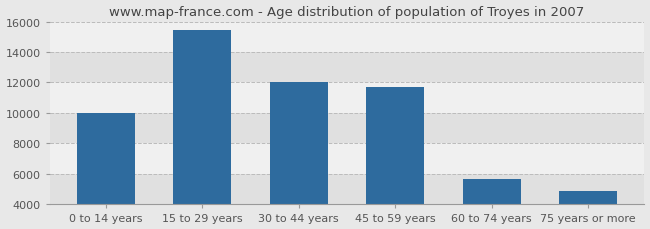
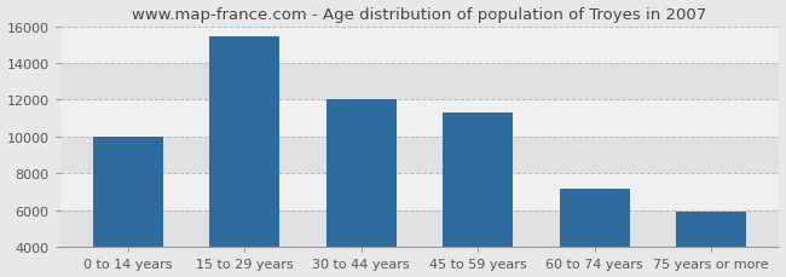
45 to 59 years: 11700 -> 11300
60 to 74 years: 5700 -> 7200
75 years or more: 4900 -> 5900
